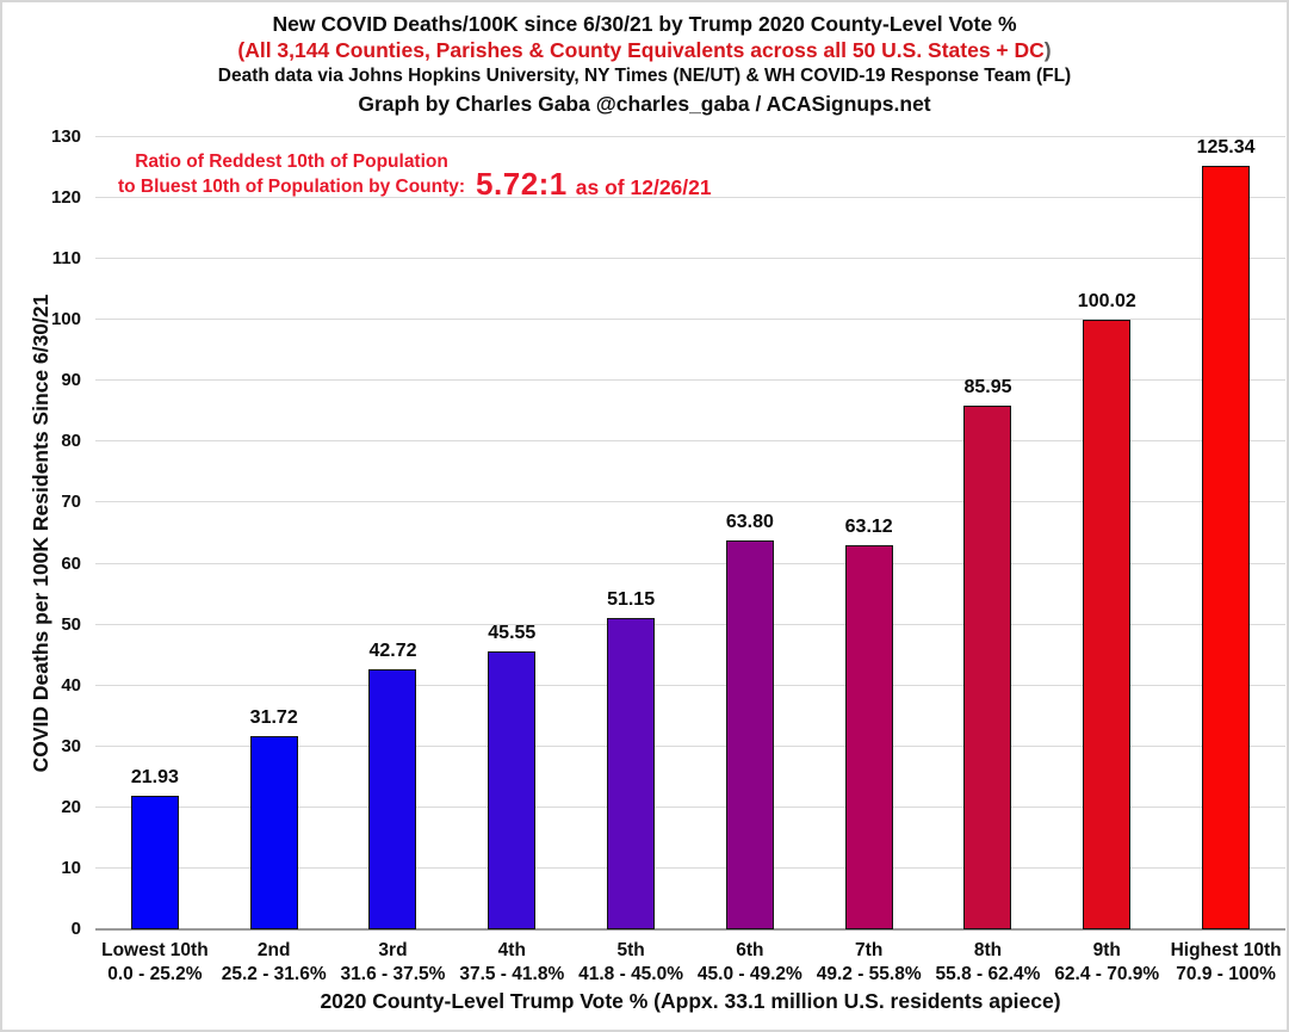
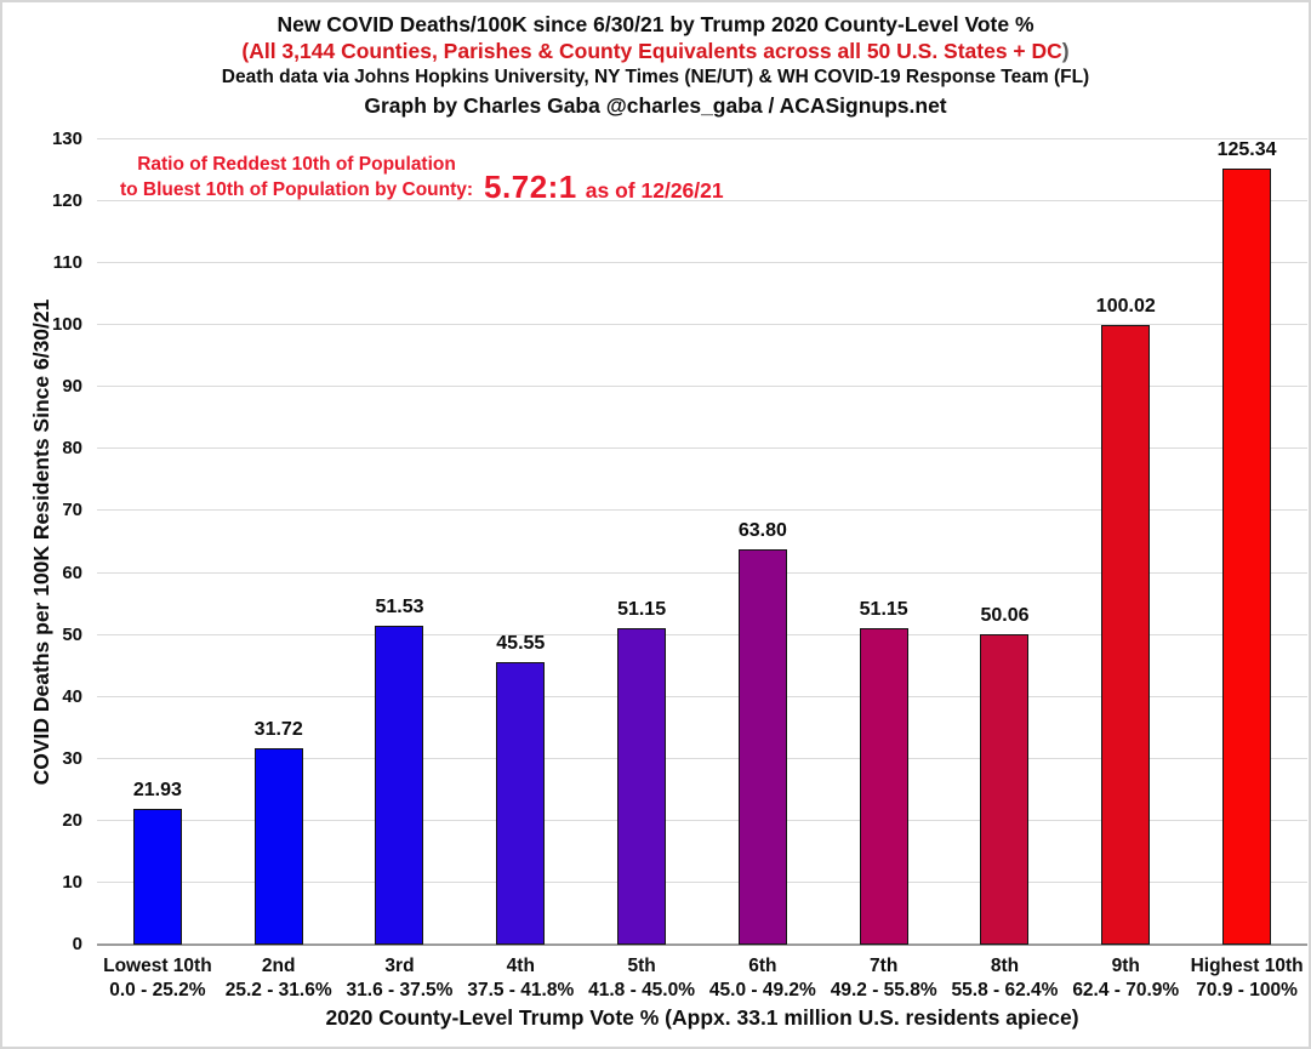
3rd: 42.72 -> 51.53
7th: 63.12 -> 51.15
8th: 85.95 -> 50.06
